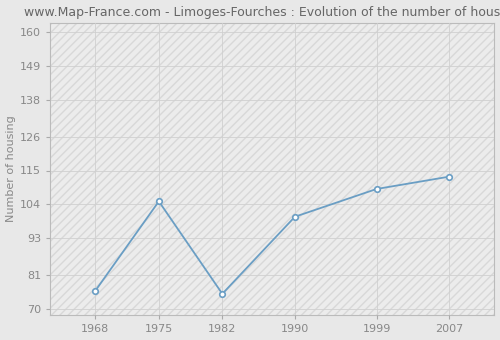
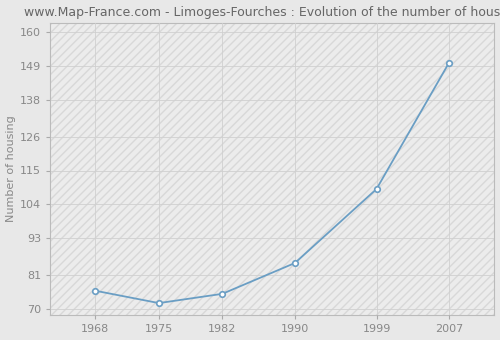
1975: 105 -> 72
1990: 100 -> 85
2007: 113 -> 150
